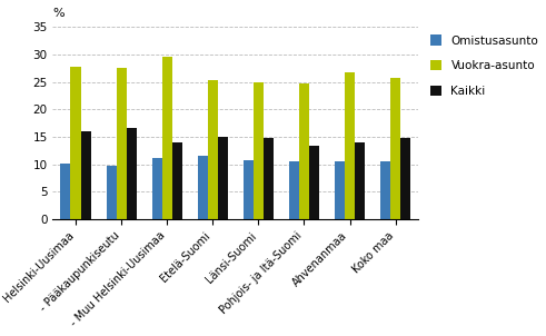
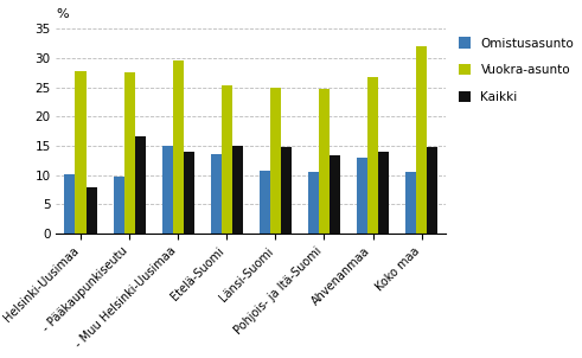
Kaikki/Helsinki-Uusimaa: 16.0 -> 8.0
Omistusasunto/- Muu Helsinki-Uusimaa: 11.1 -> 15.0
Omistusasunto/Etelä-Suomi: 11.5 -> 13.5
Omistusasunto/Ahvenanmaa: 10.5 -> 13.0
Vuokra-asunto/Koko maa: 25.8 -> 32.0
